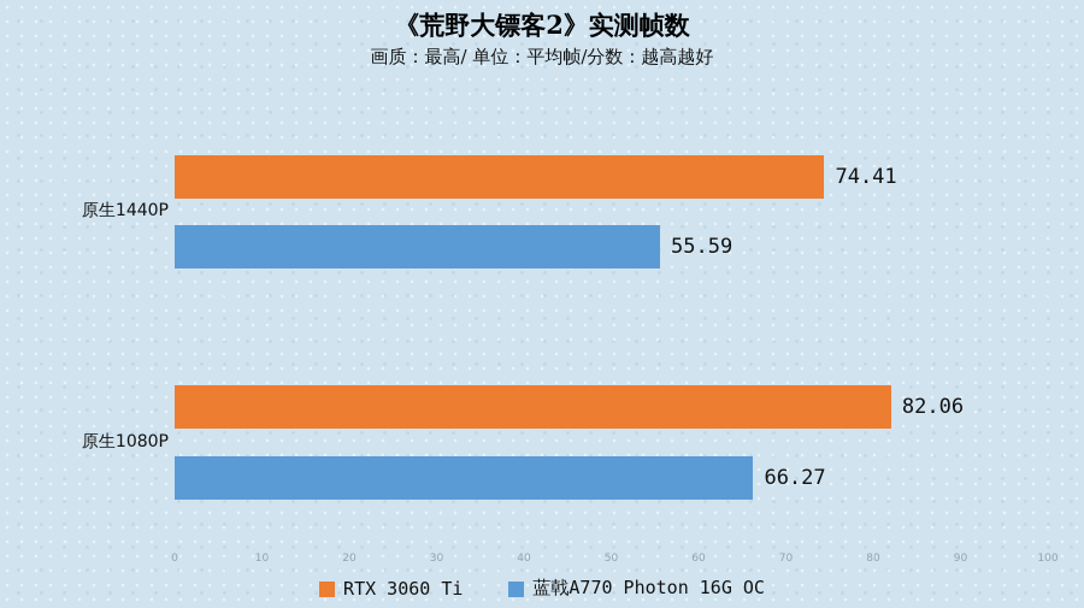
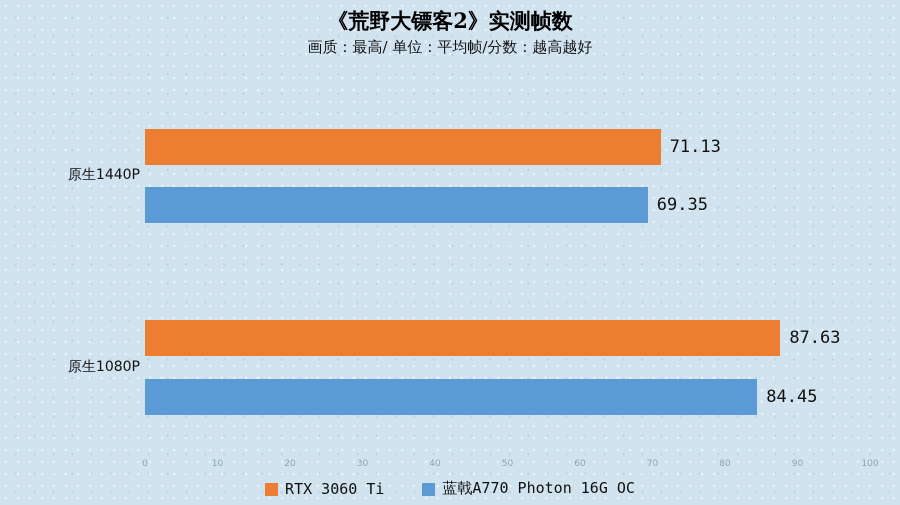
RTX 3060 Ti/原生1440P: 74.41 -> 71.13
蓝戟A770 Photon 16G OC/原生1440P: 55.59 -> 69.35
RTX 3060 Ti/原生1080P: 82.06 -> 87.63
蓝戟A770 Photon 16G OC/原生1080P: 66.27 -> 84.45
